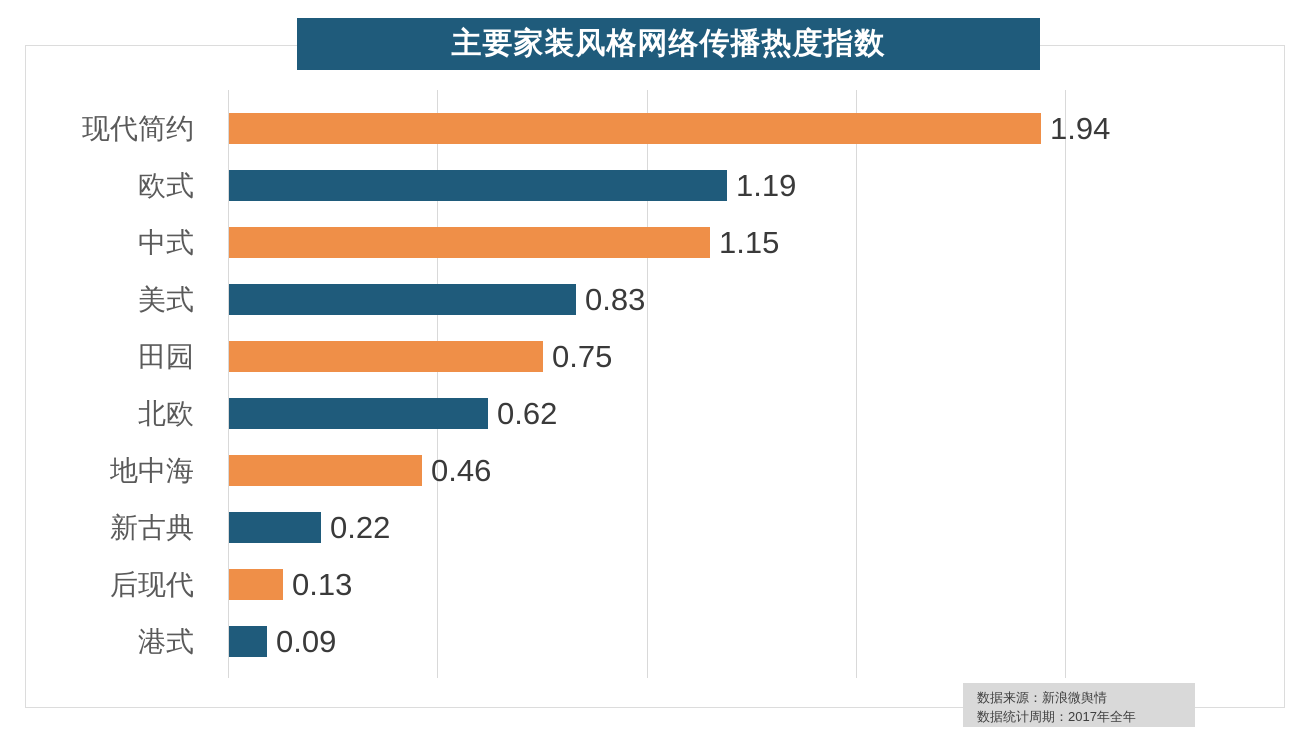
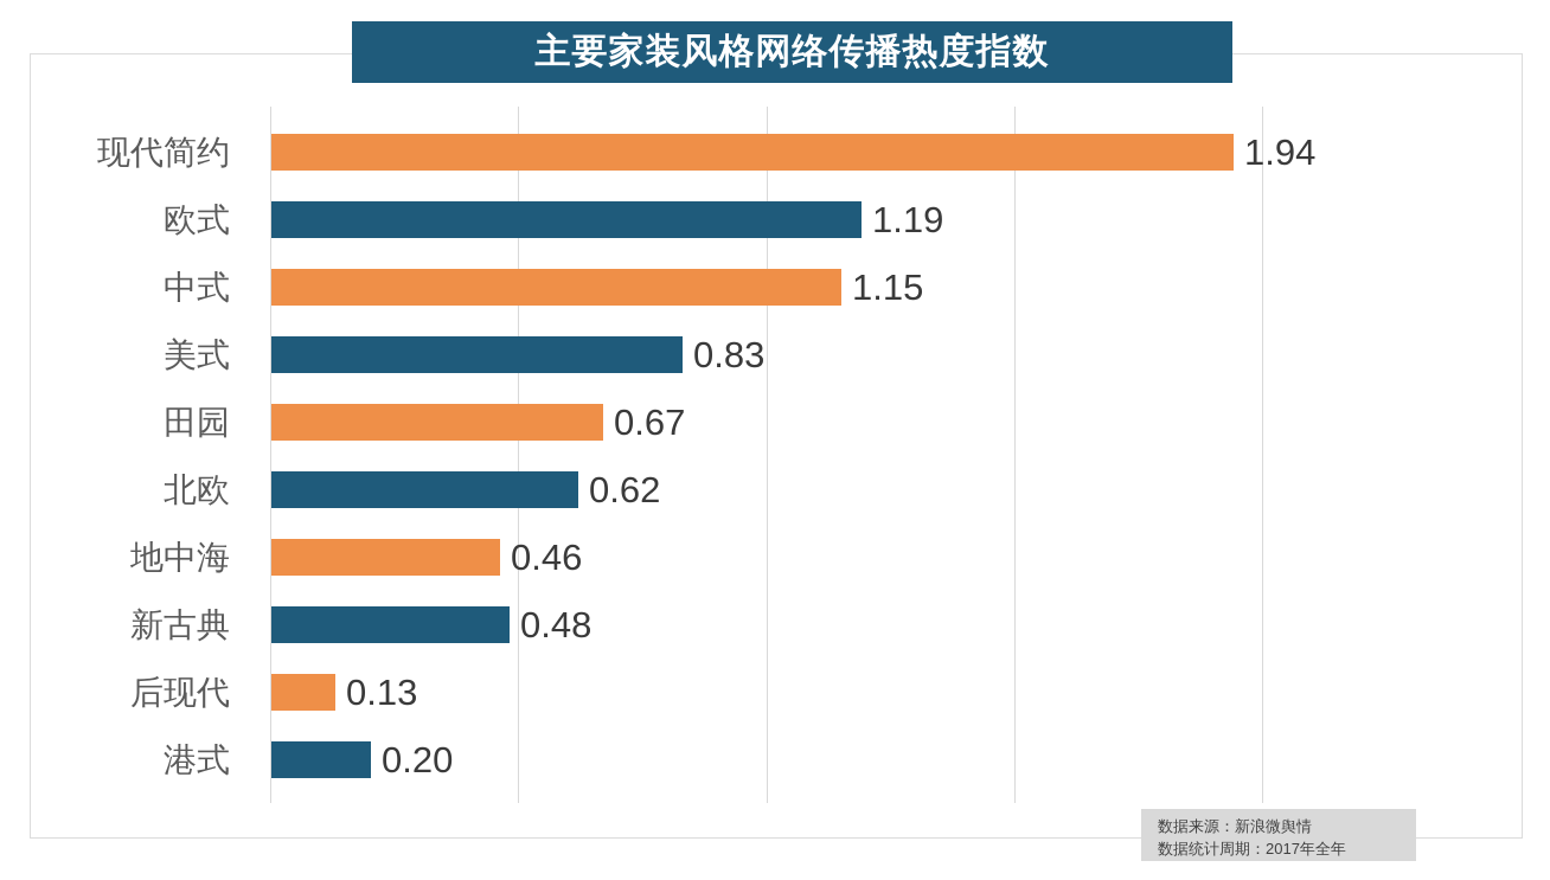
田园: 0.75 -> 0.67
新古典: 0.22 -> 0.48
港式: 0.09 -> 0.20
